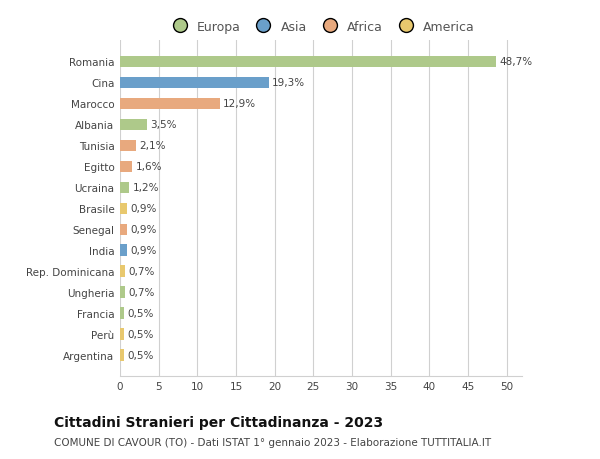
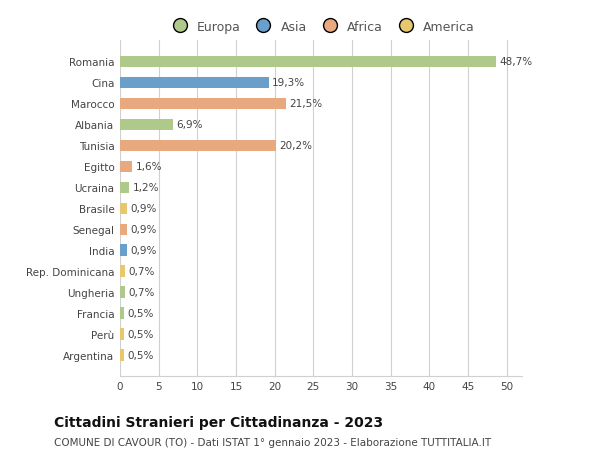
Marocco: 12,9% -> 21,5%
Albania: 3,5% -> 6,9%
Tunisia: 2,1% -> 20,2%
